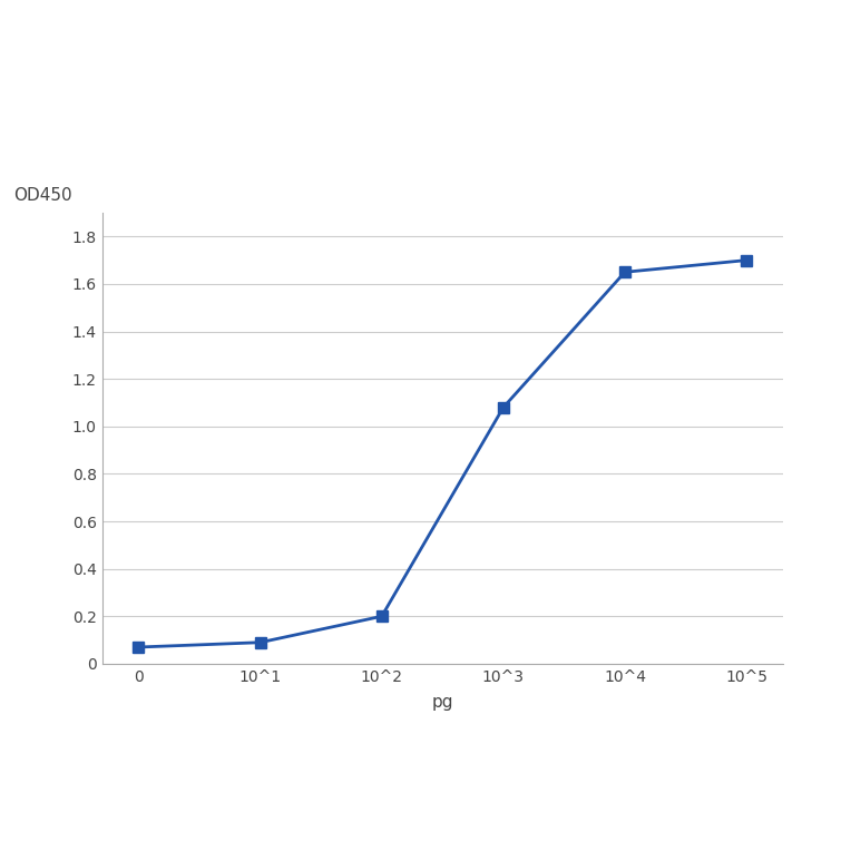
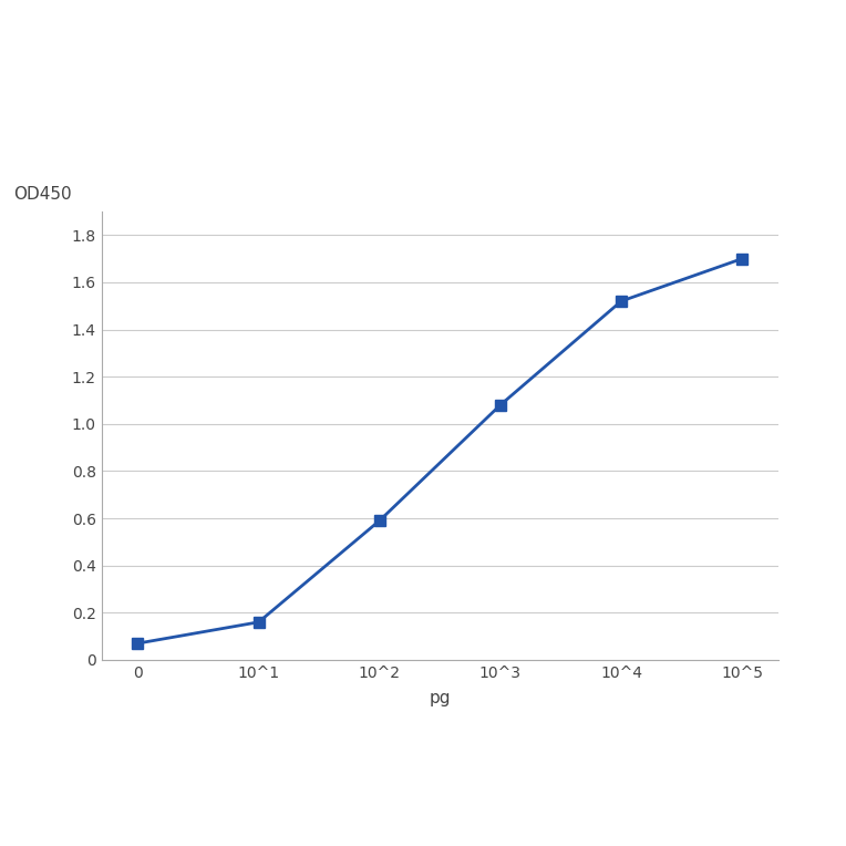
10^1: 0.09 -> 0.16
10^2: 0.20 -> 0.59
10^4: 1.65 -> 1.52
